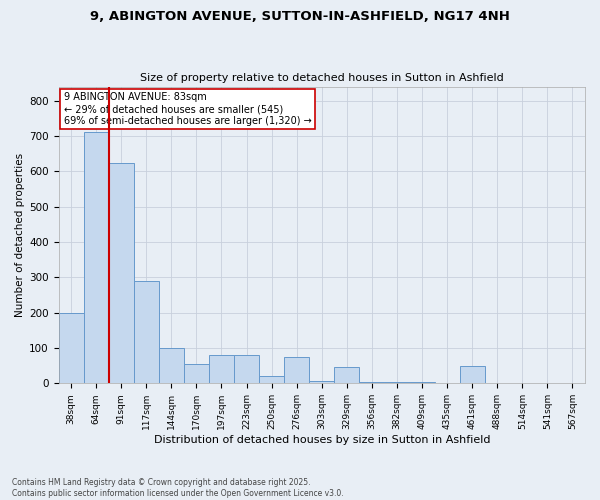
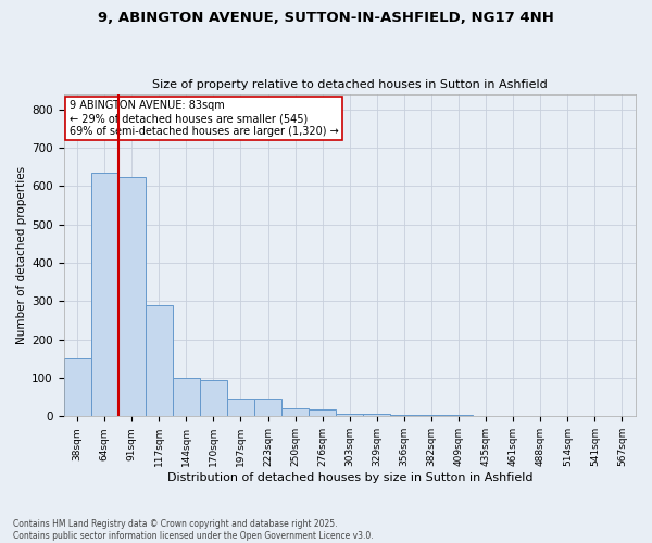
38sqm: 200 -> 150
64sqm: 710 -> 635
170sqm: 55 -> 95
197sqm: 80 -> 45
223sqm: 80 -> 45
276sqm: 75 -> 18
329sqm: 45 -> 8
461sqm: 50 -> 2
